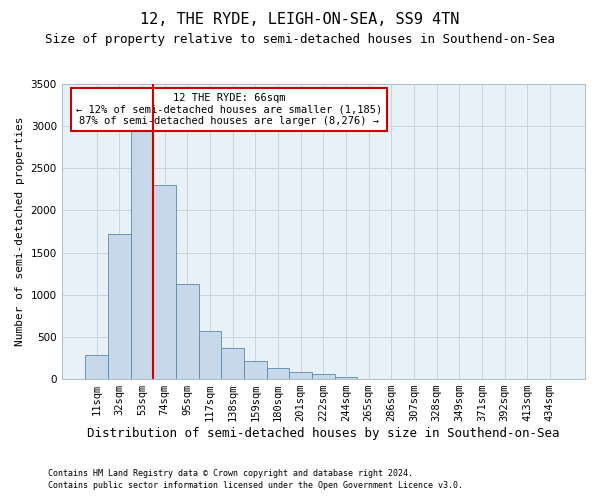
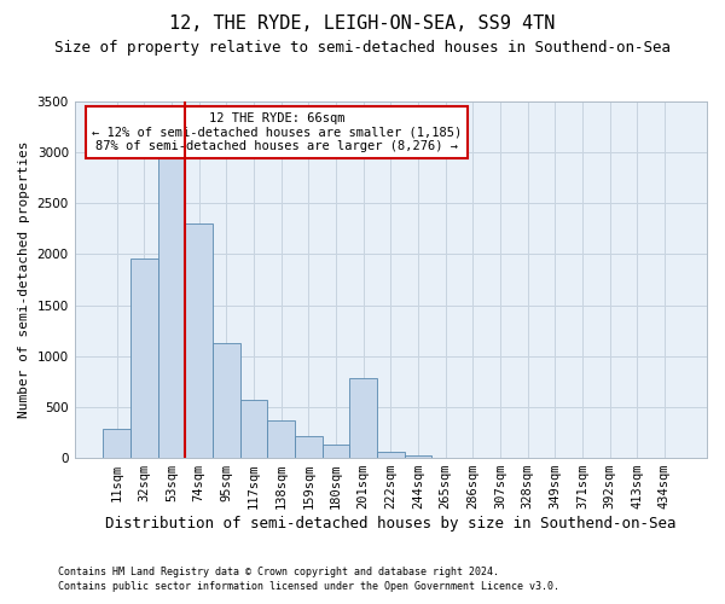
32sqm: 1720 -> 1960
201sqm: 80 -> 780
